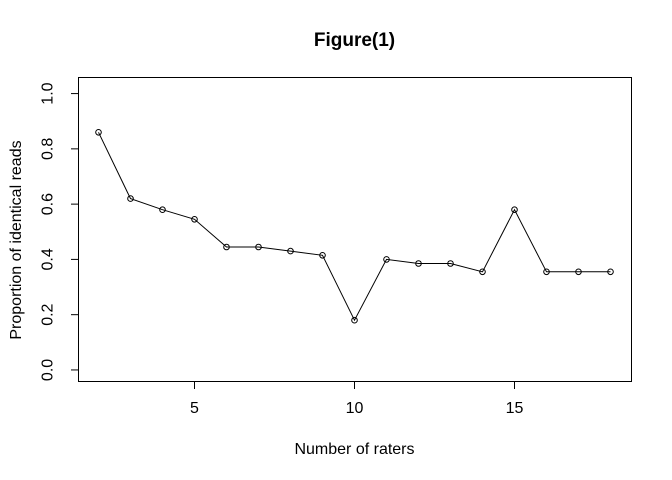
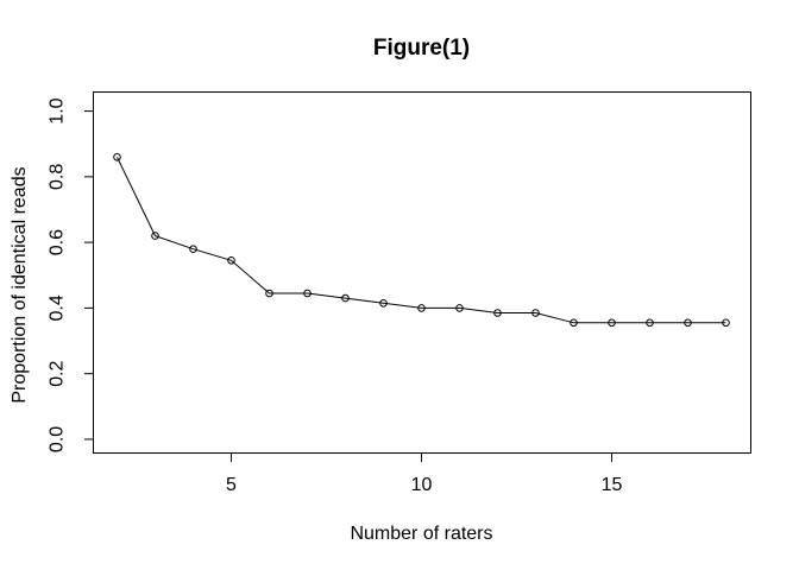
10: 0.18 -> 0.40
15: 0.58 -> 0.35
